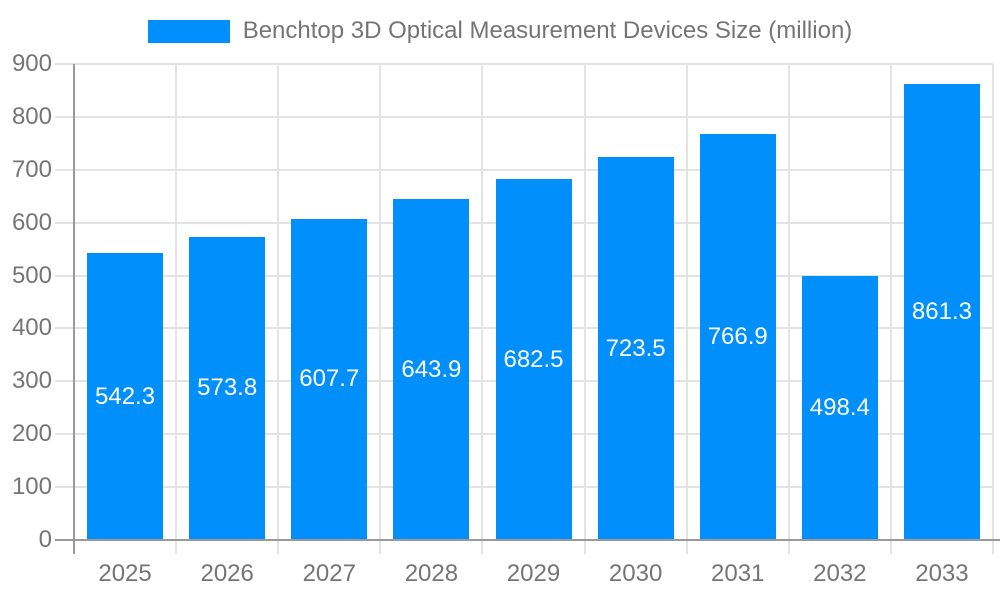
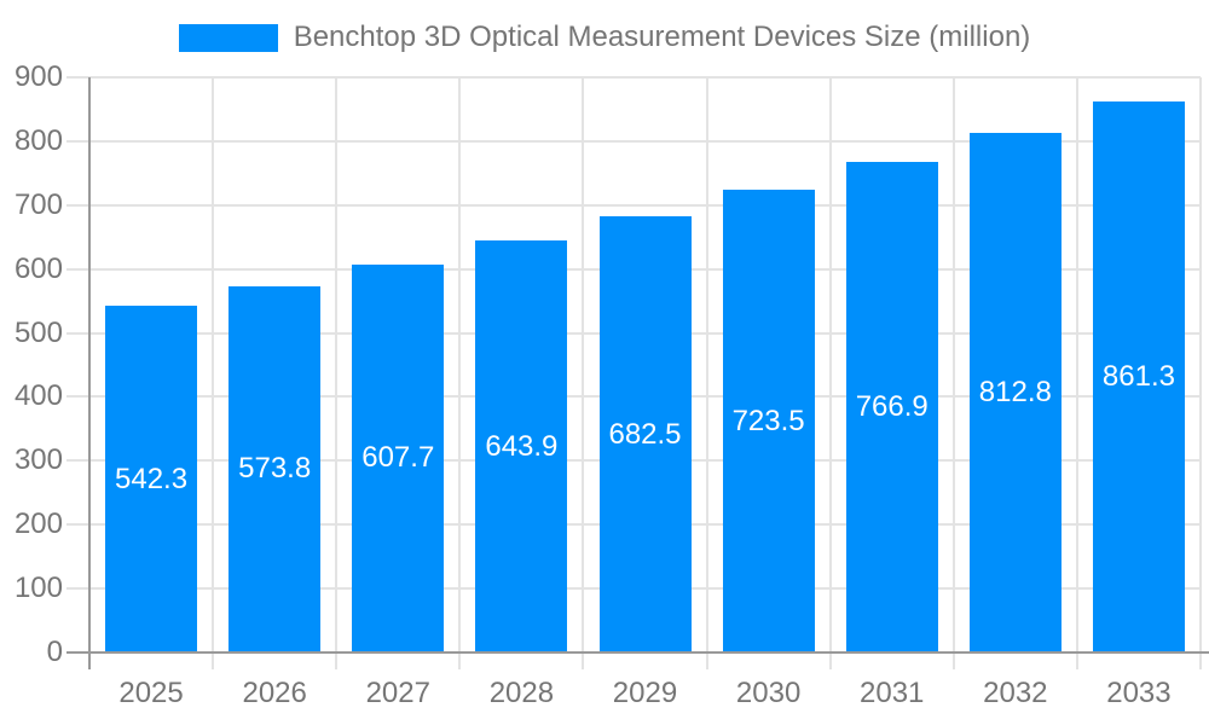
2032: 498.4 -> 812.8
